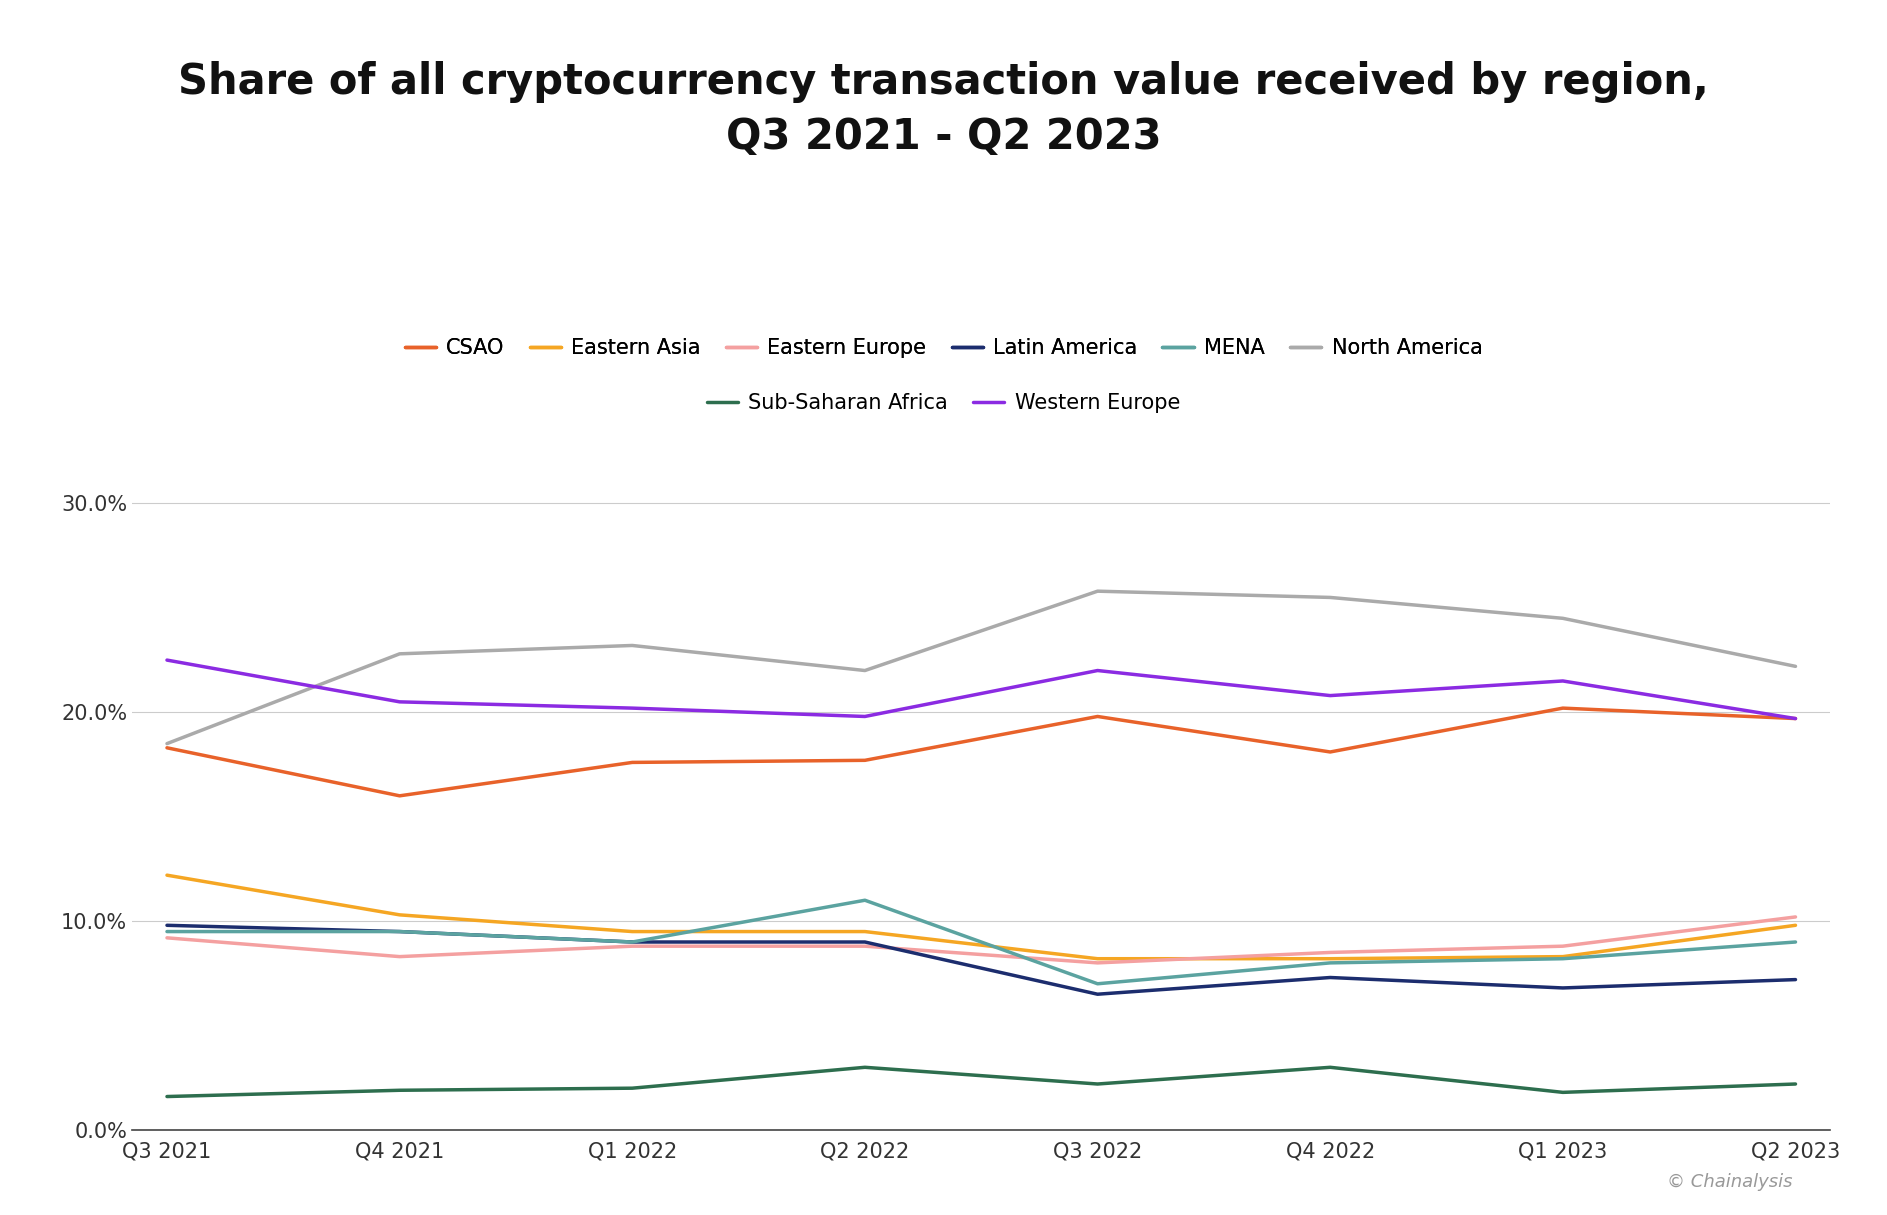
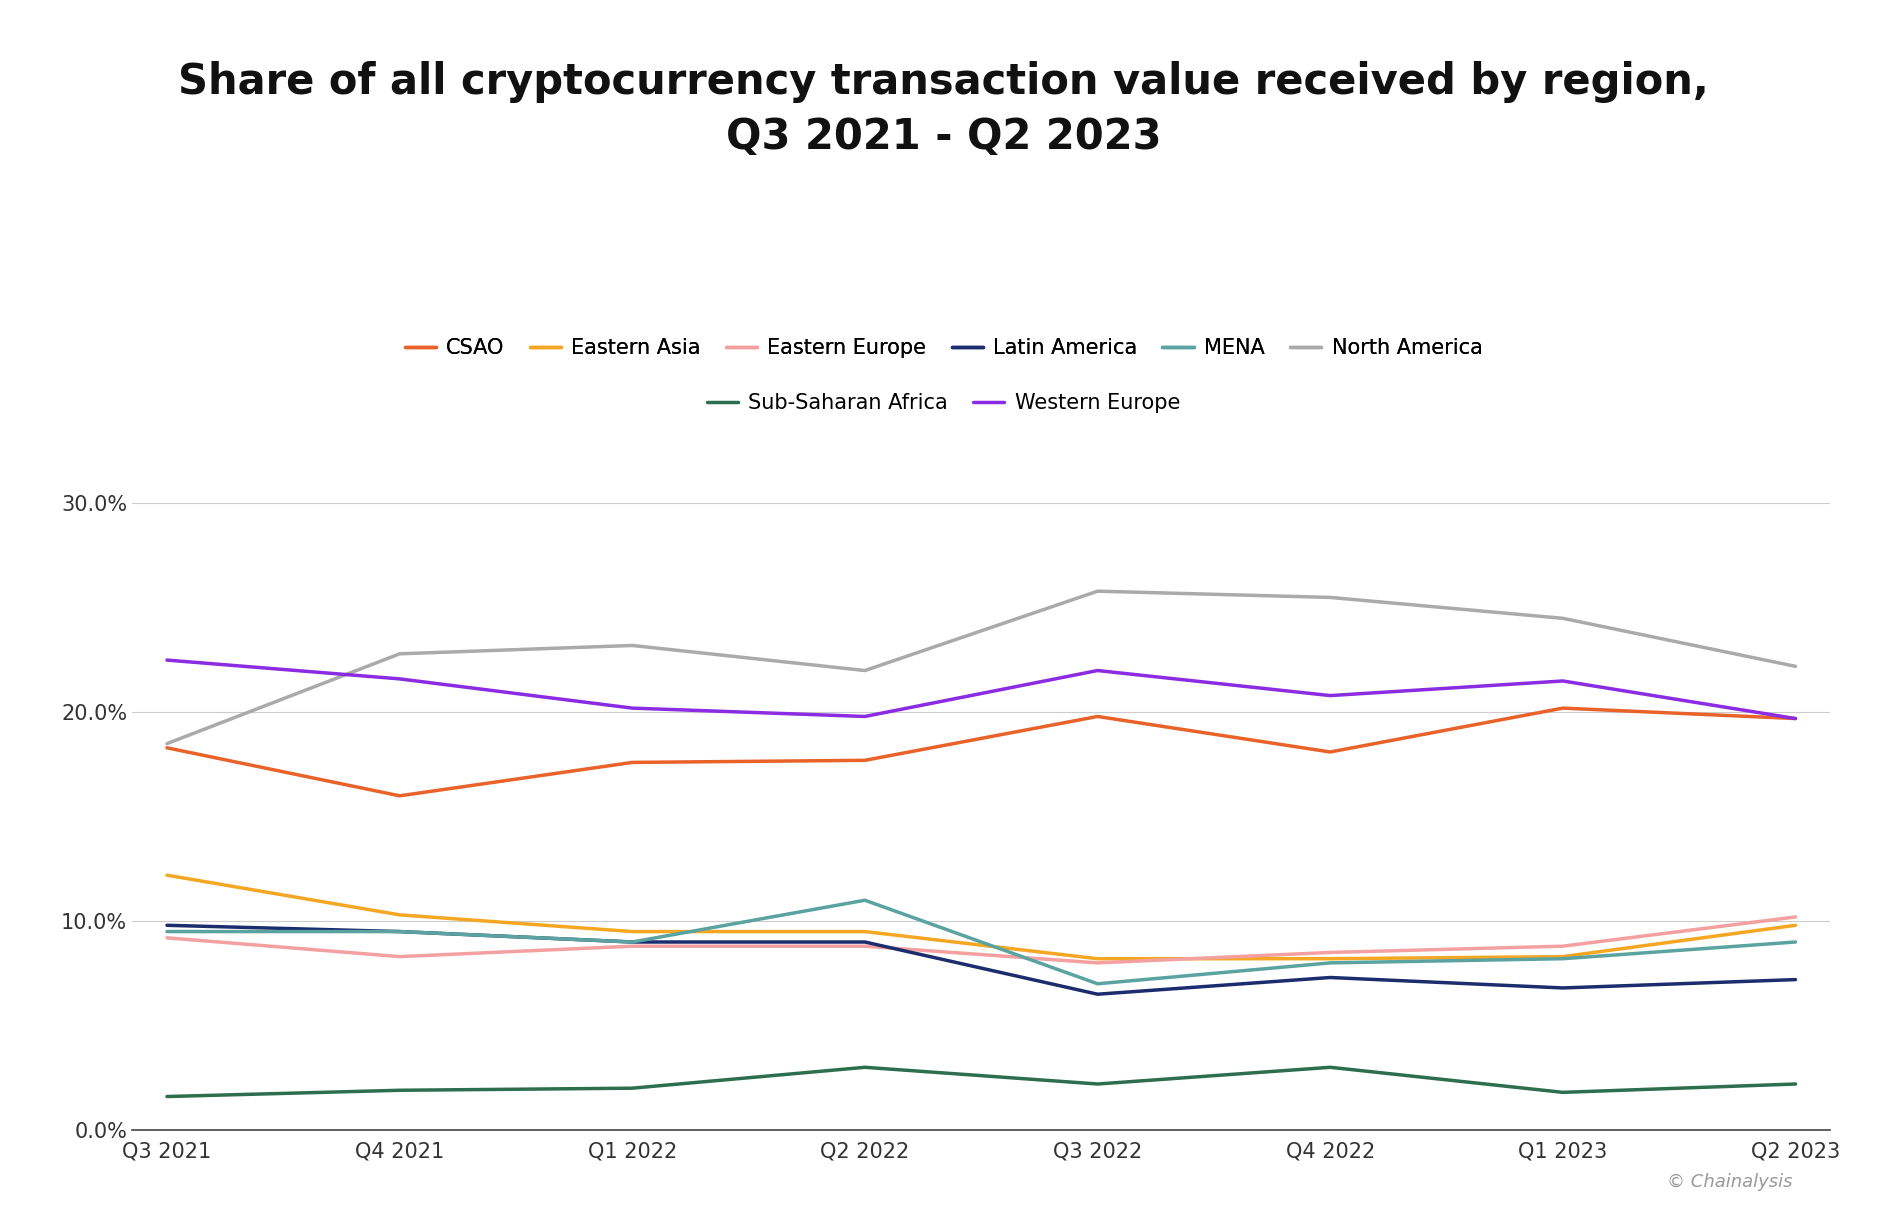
Western Europe/Q4 2021: 20.5% -> 21.6%
